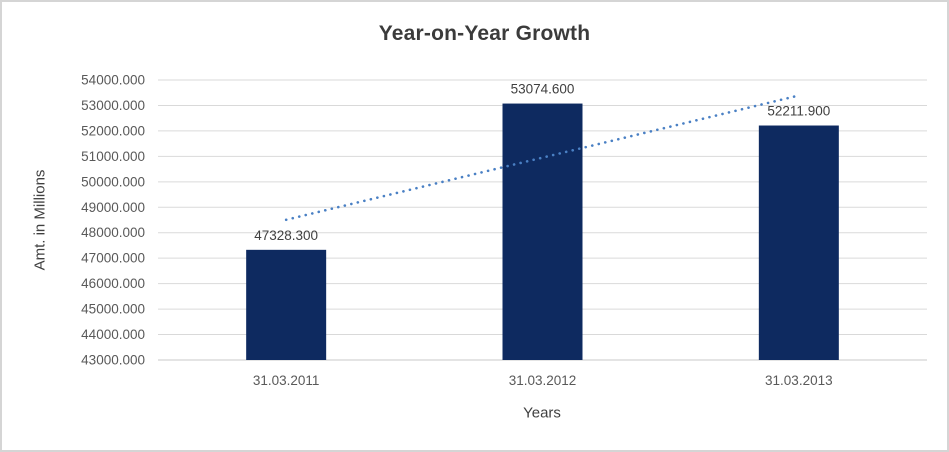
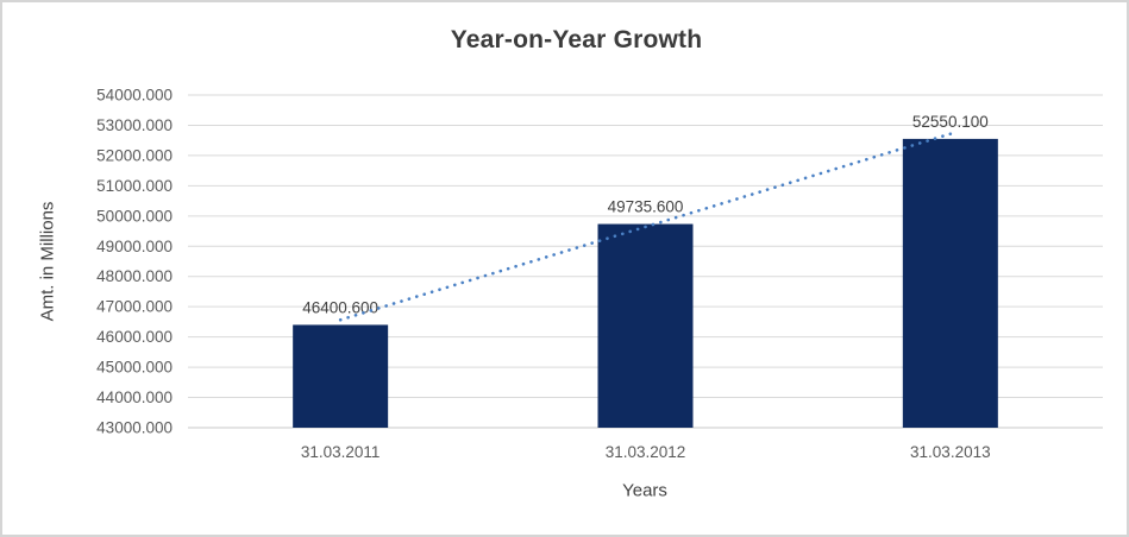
31.03.2011: 47328.300 -> 46400.600
31.03.2012: 53074.600 -> 49735.600
31.03.2013: 52211.900 -> 52550.100
